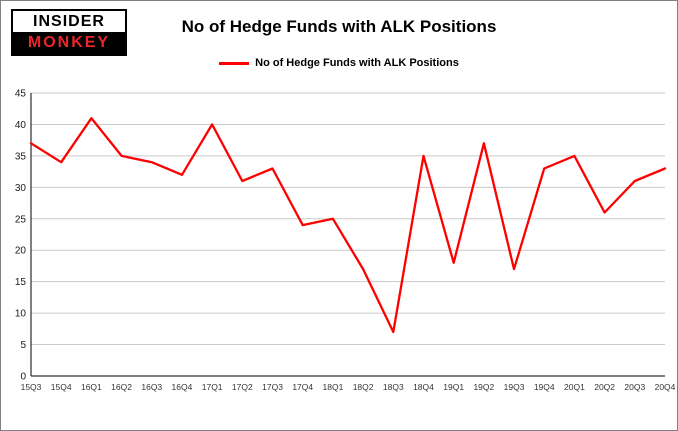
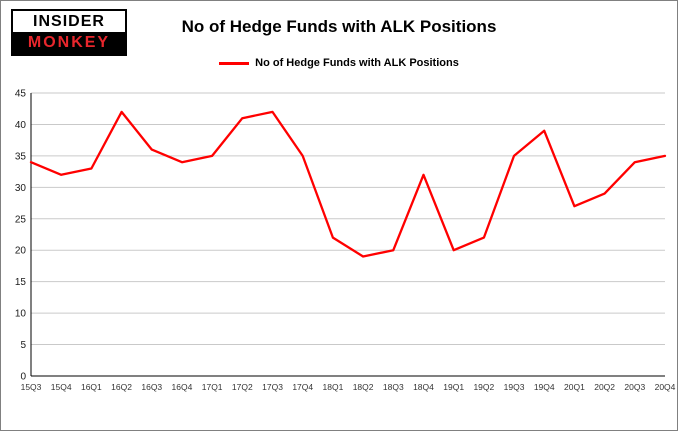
15Q3: 37 -> 34
15Q4: 34 -> 32
16Q1: 41 -> 33
16Q2: 35 -> 42
16Q3: 34 -> 36
16Q4: 32 -> 34
17Q1: 40 -> 35
17Q2: 31 -> 41
17Q3: 33 -> 42
17Q4: 24 -> 35
18Q1: 25 -> 22
18Q2: 17 -> 19
18Q3: 7 -> 20
18Q4: 35 -> 32
19Q1: 18 -> 20
19Q2: 37 -> 22
19Q3: 17 -> 35
19Q4: 33 -> 39
20Q1: 35 -> 27
20Q2: 26 -> 29
20Q3: 31 -> 34
20Q4: 33 -> 35
